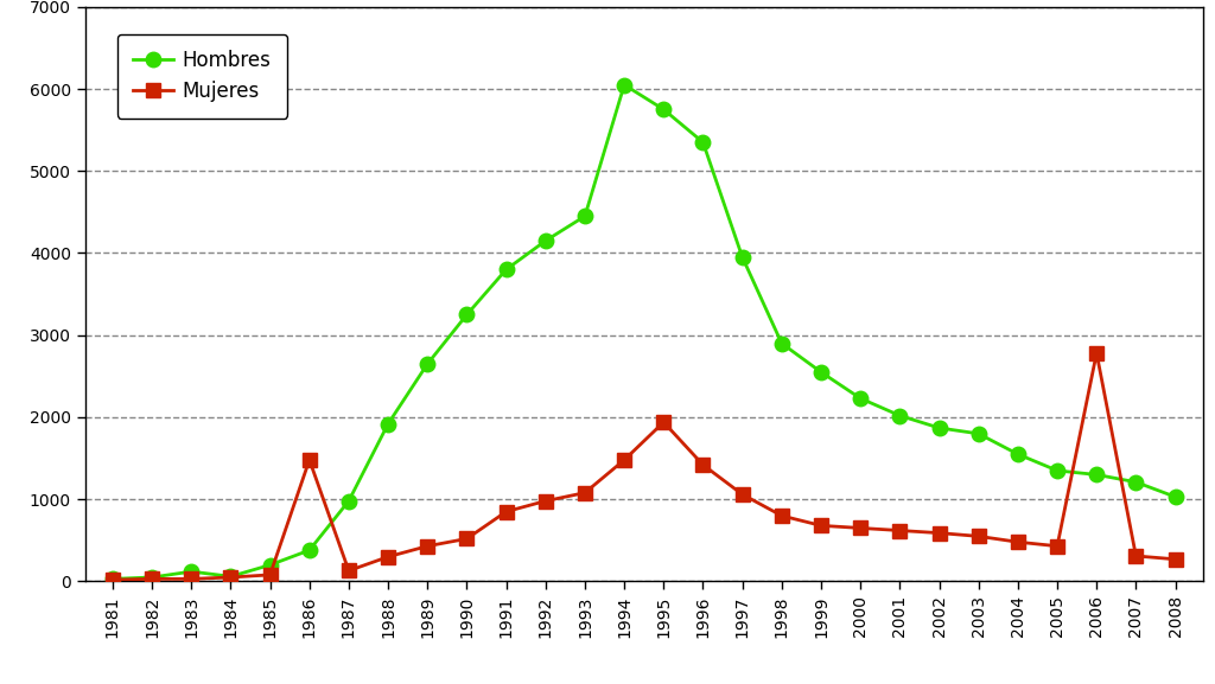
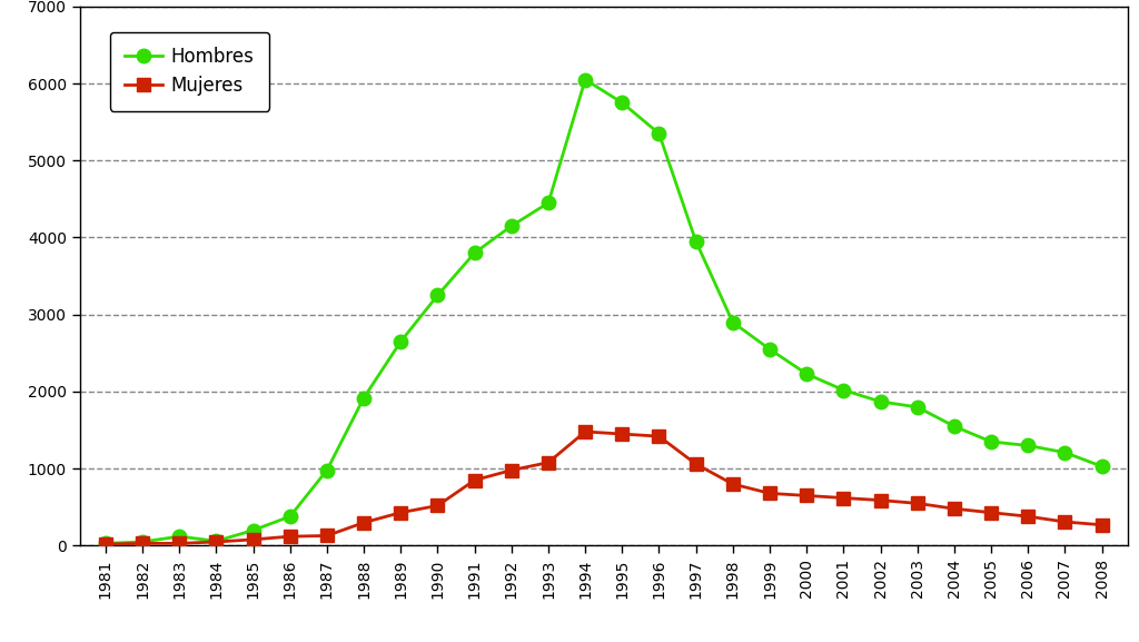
Mujeres/1986: 1480 -> 120
Mujeres/1995: 1940 -> 1450
Mujeres/2006: 2780 -> 380
